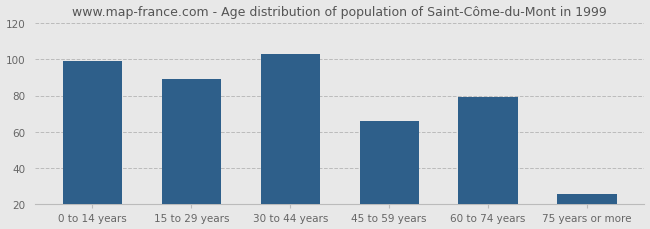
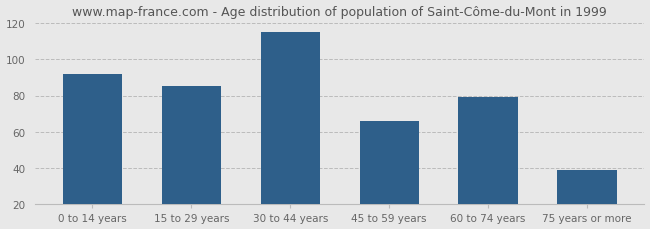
0 to 14 years: 99 -> 92
15 to 29 years: 89 -> 85
30 to 44 years: 103 -> 115
75 years or more: 26 -> 39
